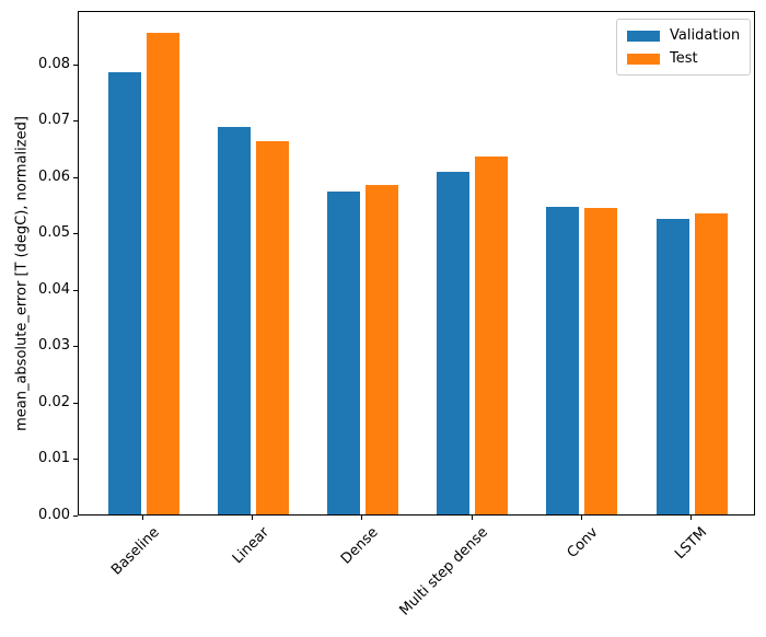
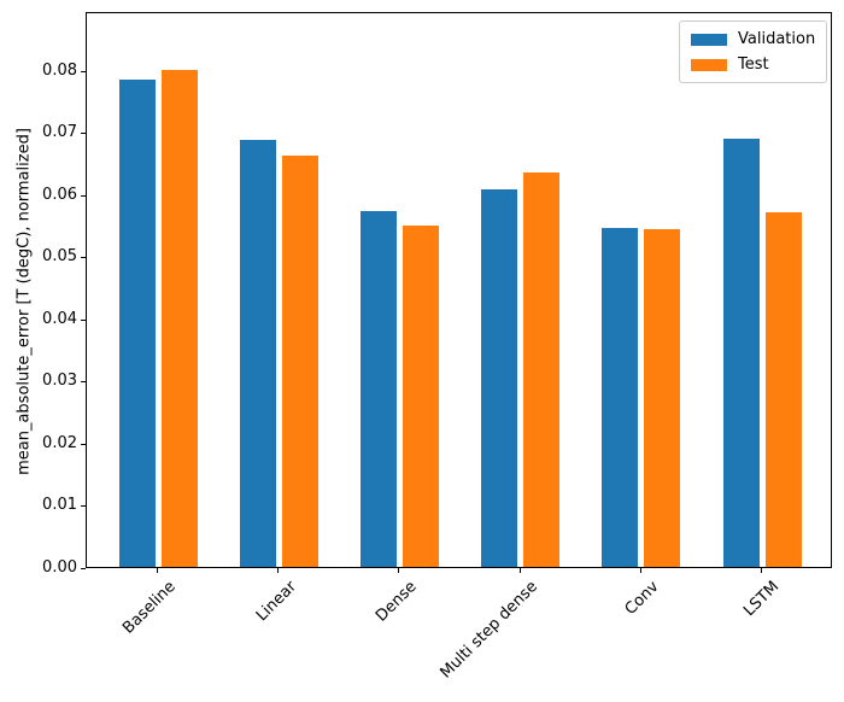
Test/Baseline: 0.085 -> 0.080
Test/Dense: 0.058 -> 0.055
Validation/LSTM: 0.052 -> 0.069
Test/LSTM: 0.053 -> 0.057
